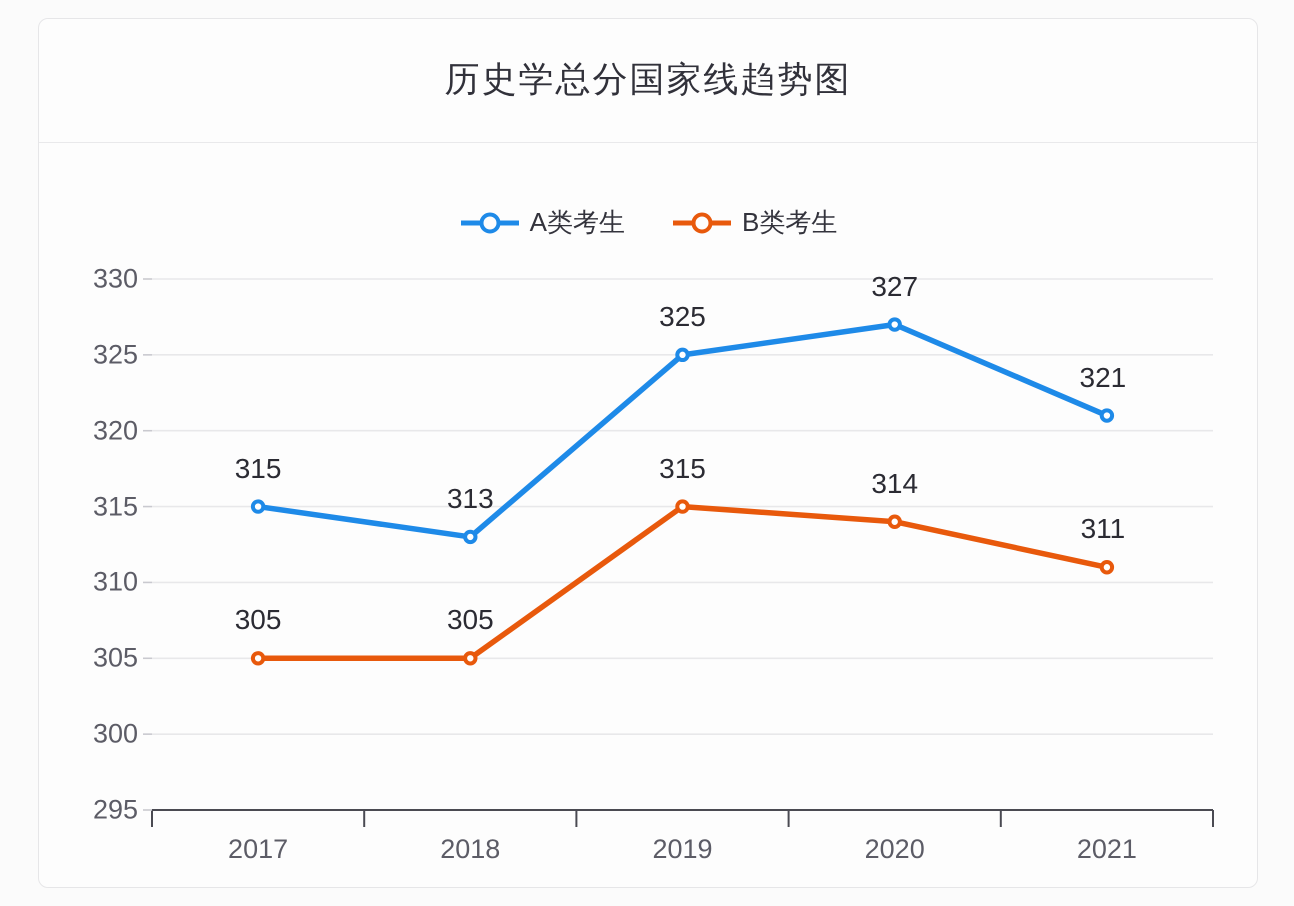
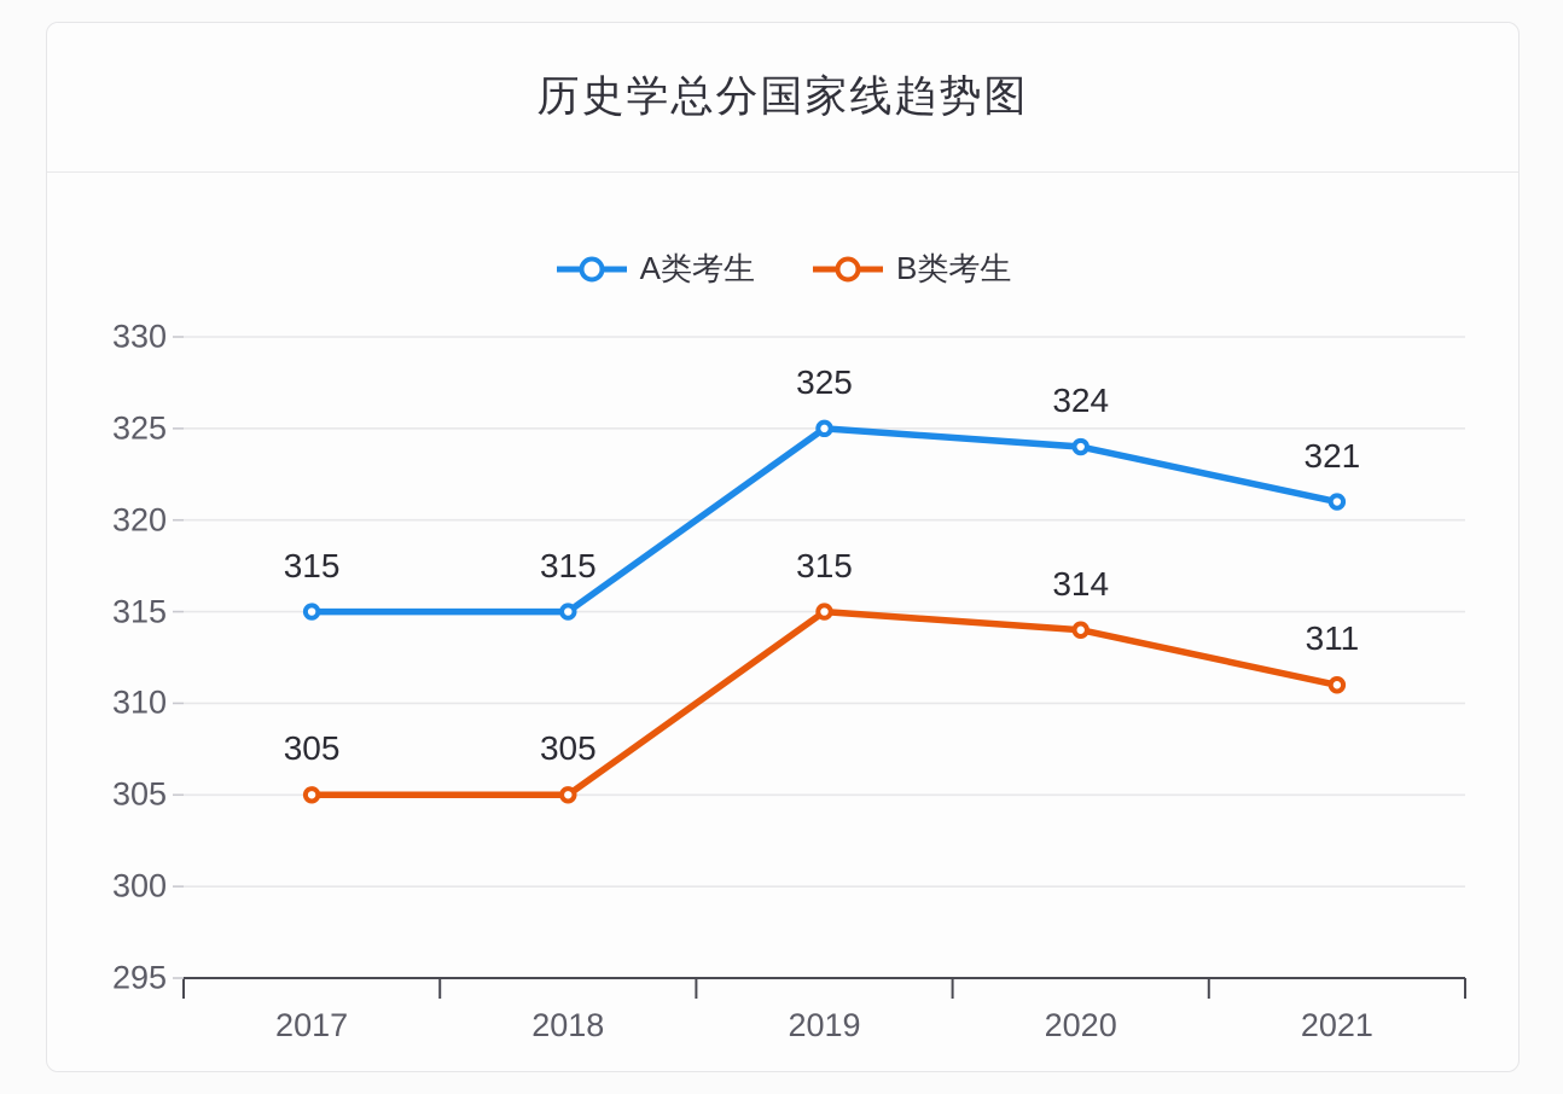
A类考生/2018: 313 -> 315
A类考生/2020: 327 -> 324
